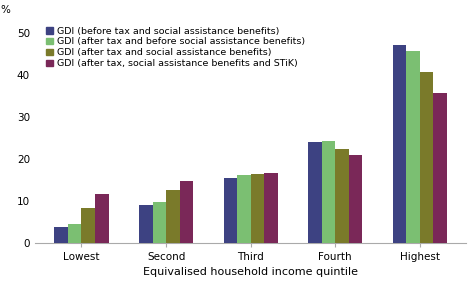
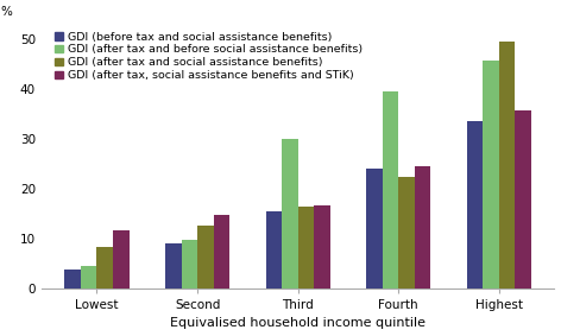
GDI (after tax and before social assistance benefits)/Third: 16.2 -> 30.0
GDI (after tax and before social assistance benefits)/Fourth: 24.2 -> 39.5
GDI (after tax, social assistance benefits and STiK)/Fourth: 20.8 -> 24.5
GDI (before tax and social assistance benefits)/Highest: 47.0 -> 33.5
GDI (after tax and social assistance benefits)/Highest: 40.5 -> 49.5
